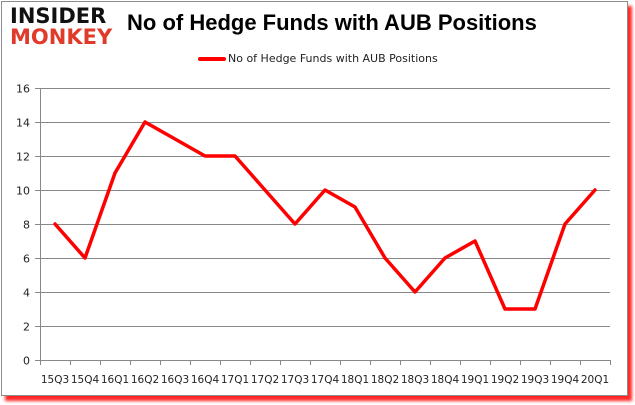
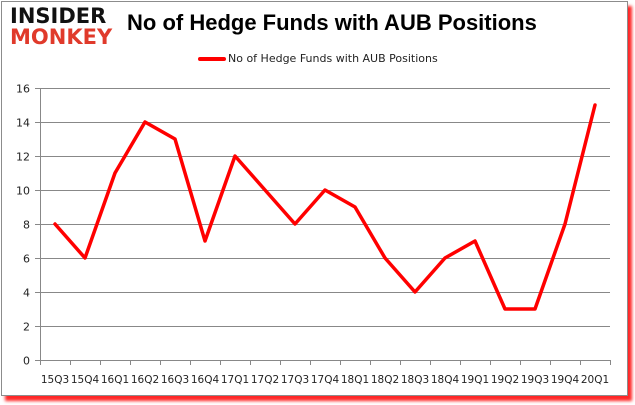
16Q4: 12 -> 7
20Q1: 10 -> 15
